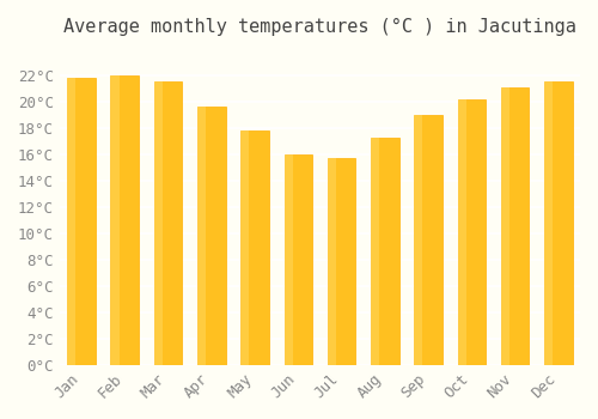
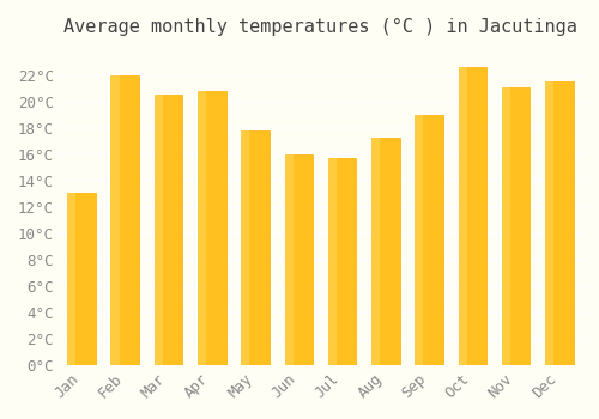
Jan: 21.8°C -> 13.1°C
Mar: 21.5°C -> 20.5°C
Apr: 19.6°C -> 20.8°C
Oct: 20.2°C -> 22.6°C
